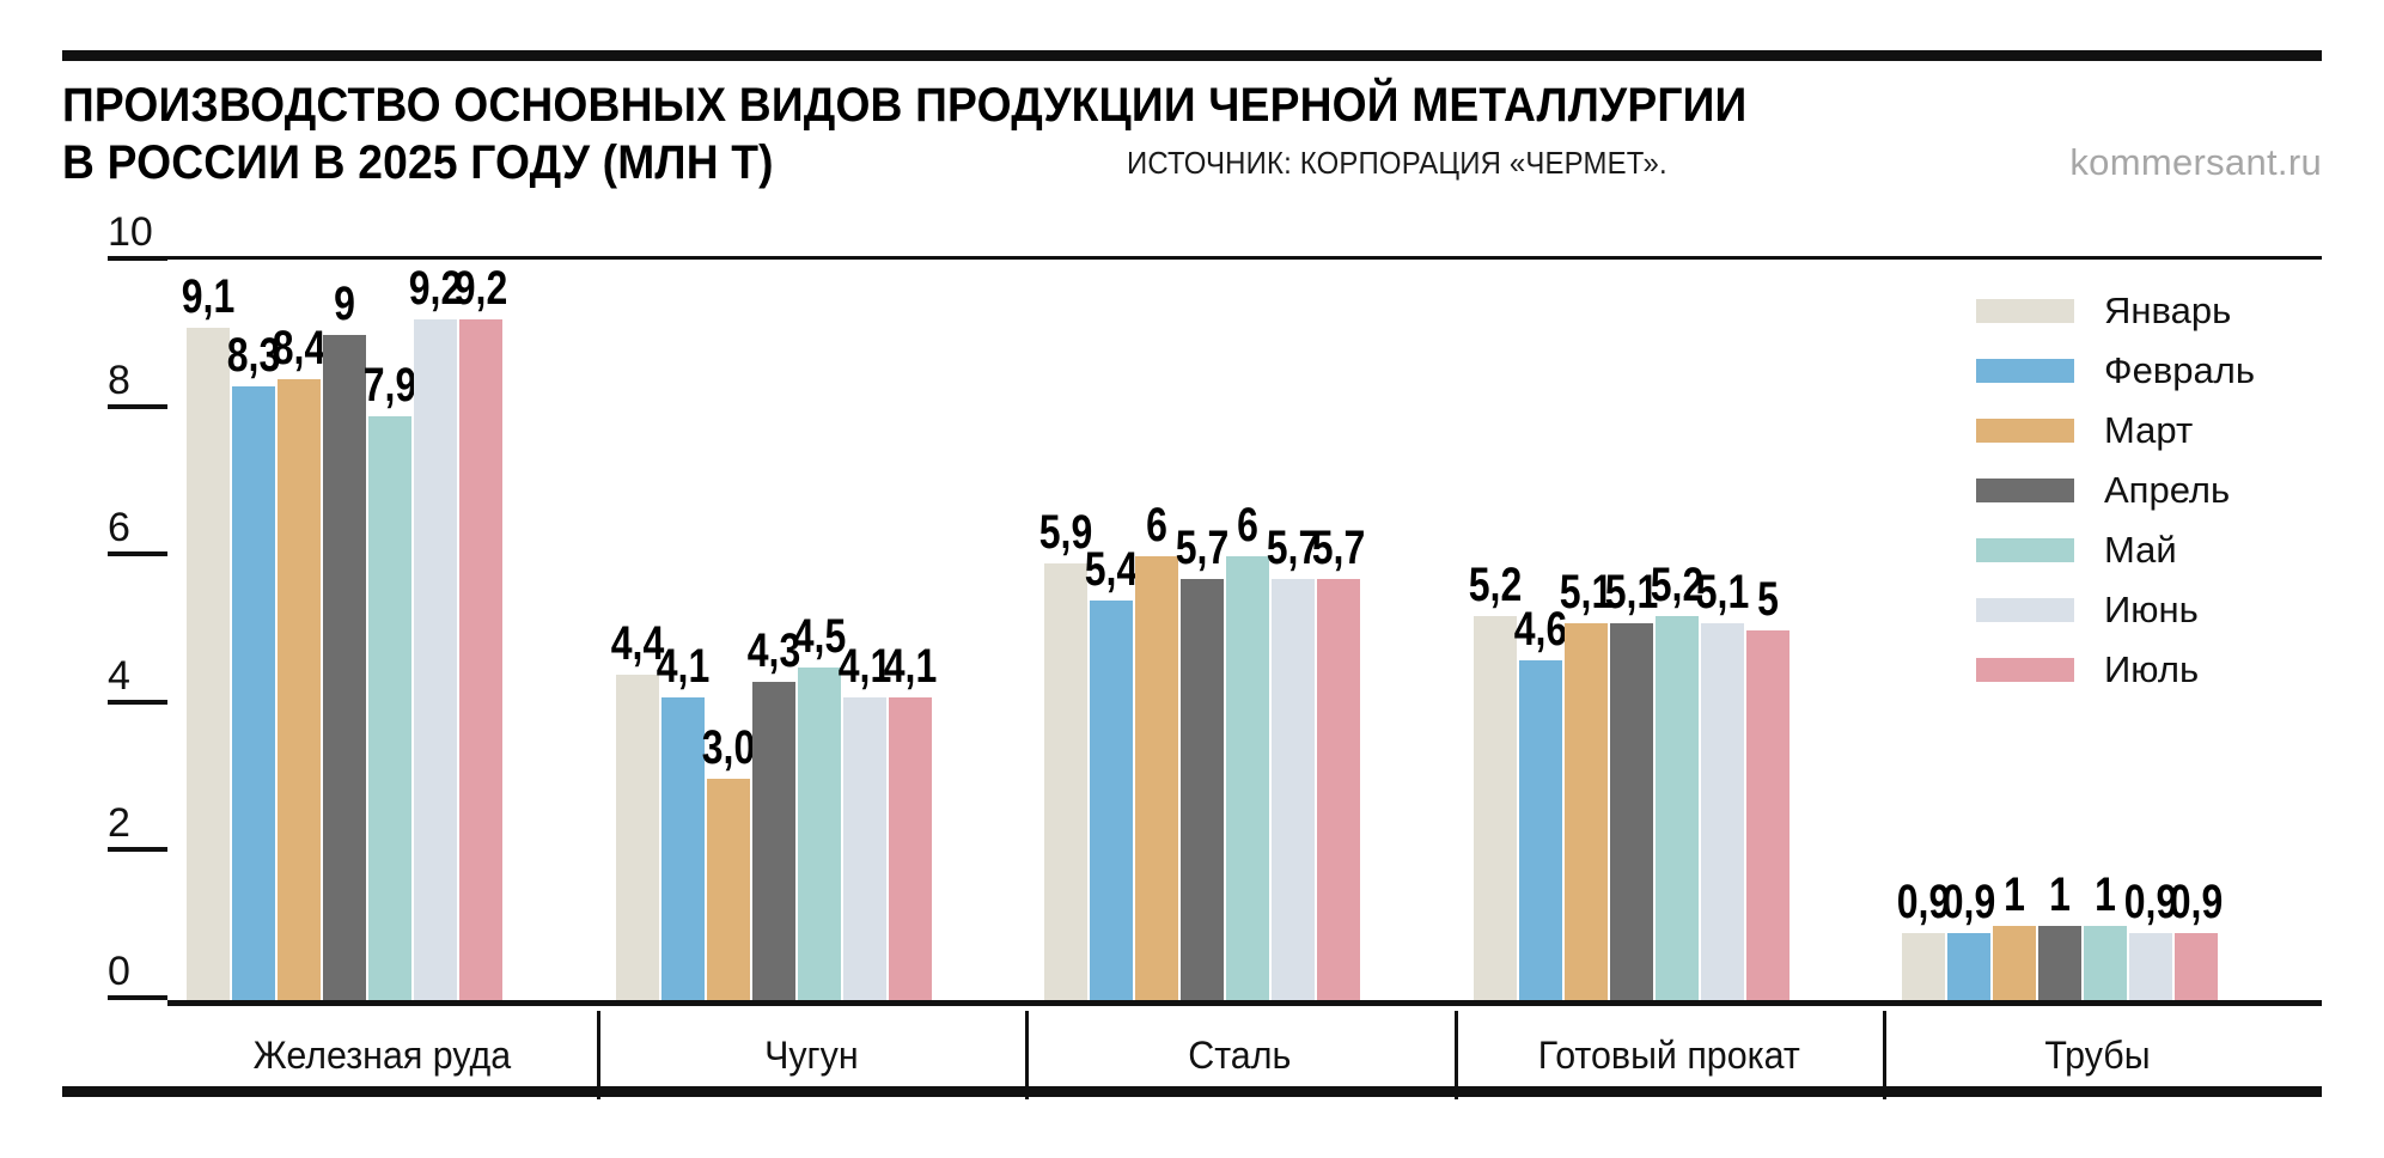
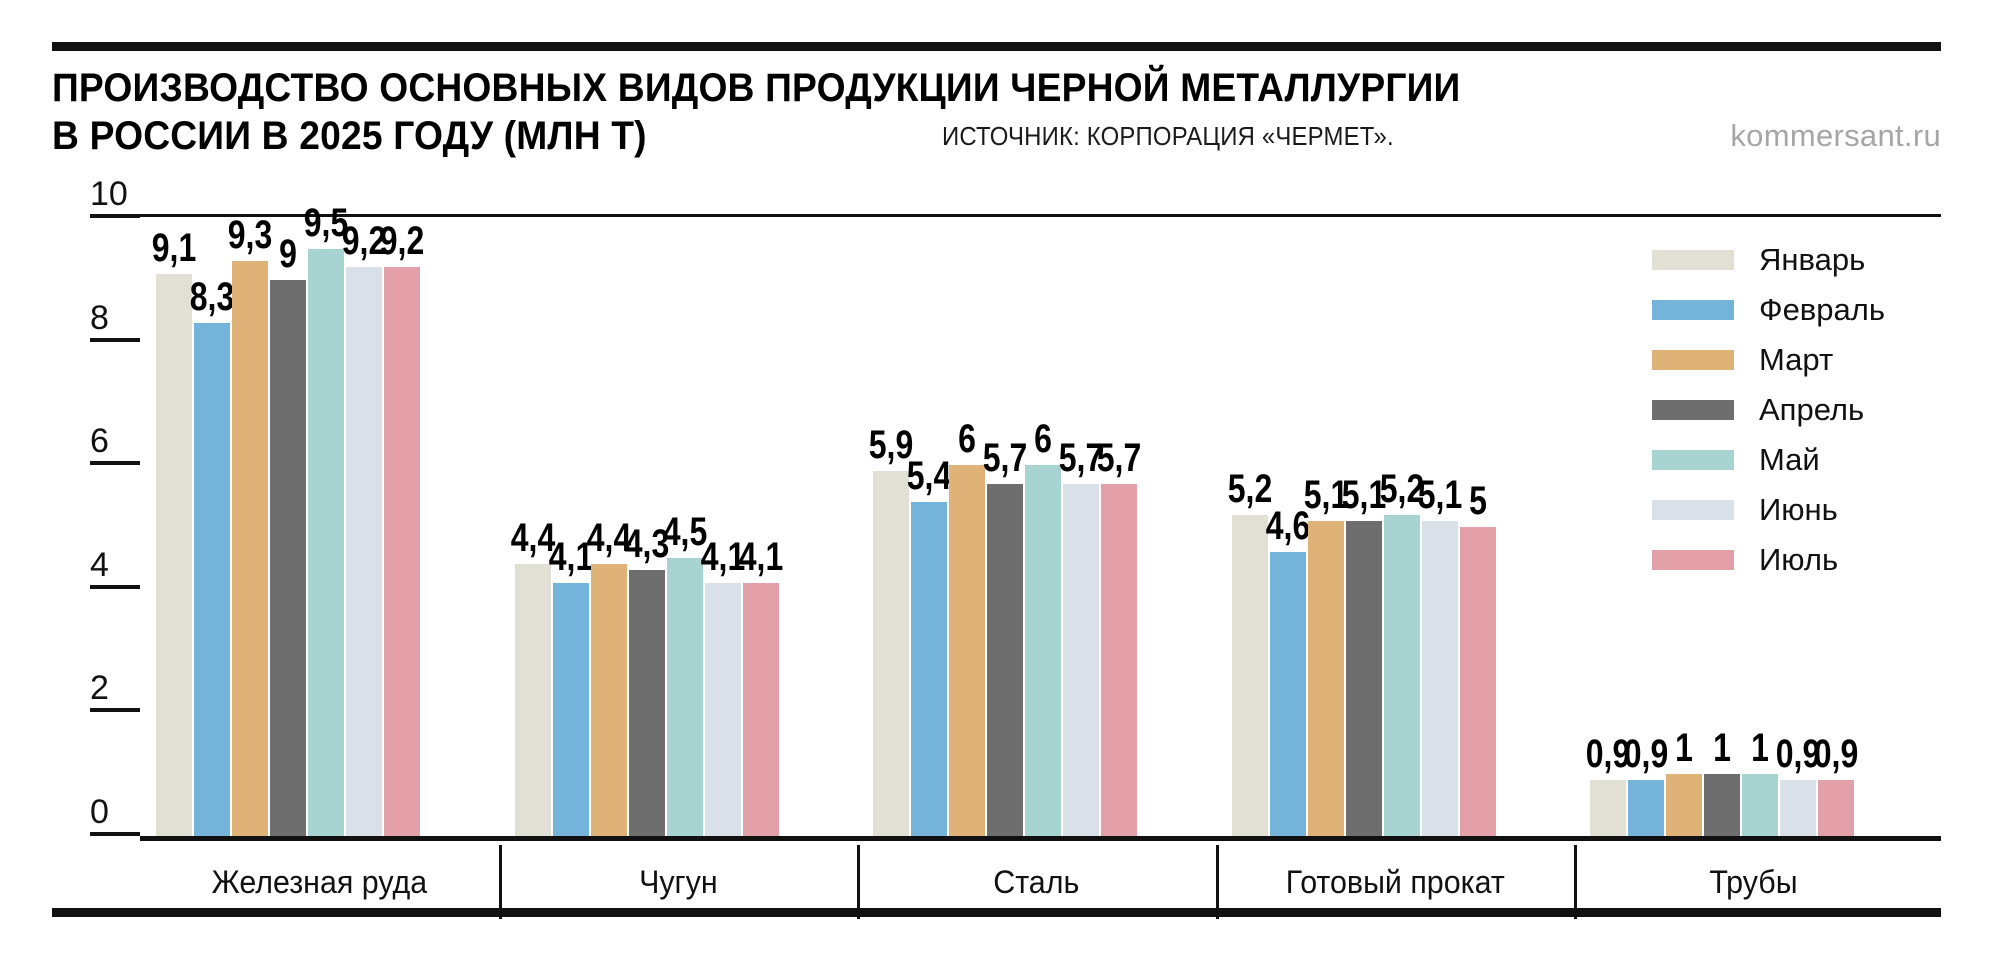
Март/Железная руда: 8,4 -> 9,3
Май/Железная руда: 7,9 -> 9,5
Март/Чугун: 3,0 -> 4,4
